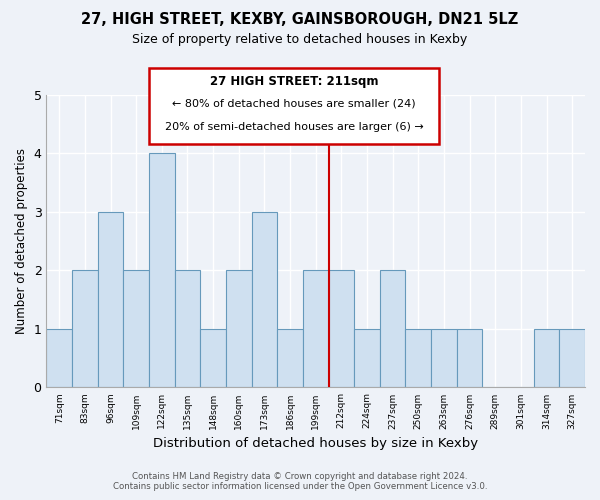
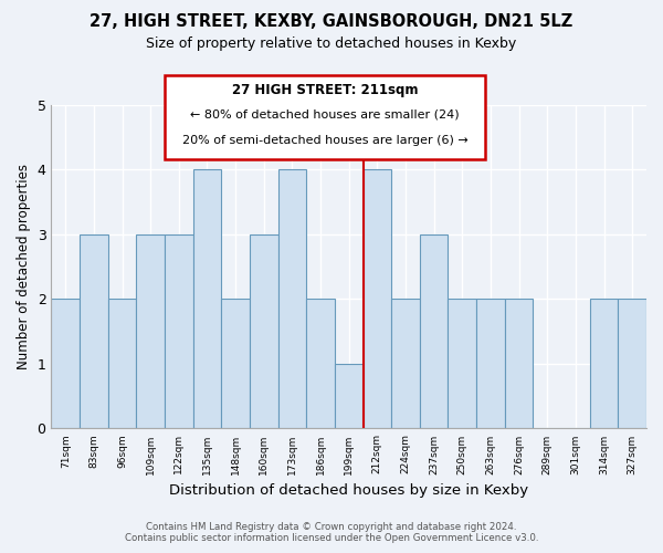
71sqm: 1 -> 2
83sqm: 2 -> 3
96sqm: 3 -> 2
109sqm: 2 -> 3
122sqm: 4 -> 3
135sqm: 2 -> 4
148sqm: 1 -> 2
160sqm: 2 -> 3
173sqm: 3 -> 4
186sqm: 1 -> 2
199sqm: 2 -> 1
212sqm: 2 -> 4
224sqm: 1 -> 2
237sqm: 2 -> 3
250sqm: 1 -> 2
263sqm: 1 -> 2
276sqm: 1 -> 2
314sqm: 1 -> 2
327sqm: 1 -> 2
